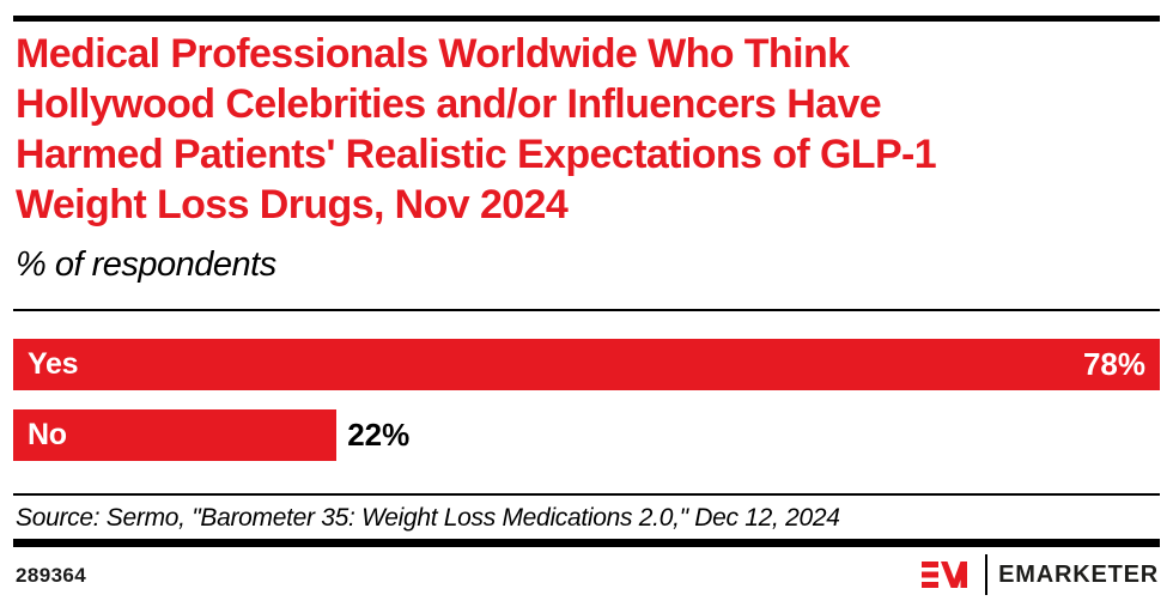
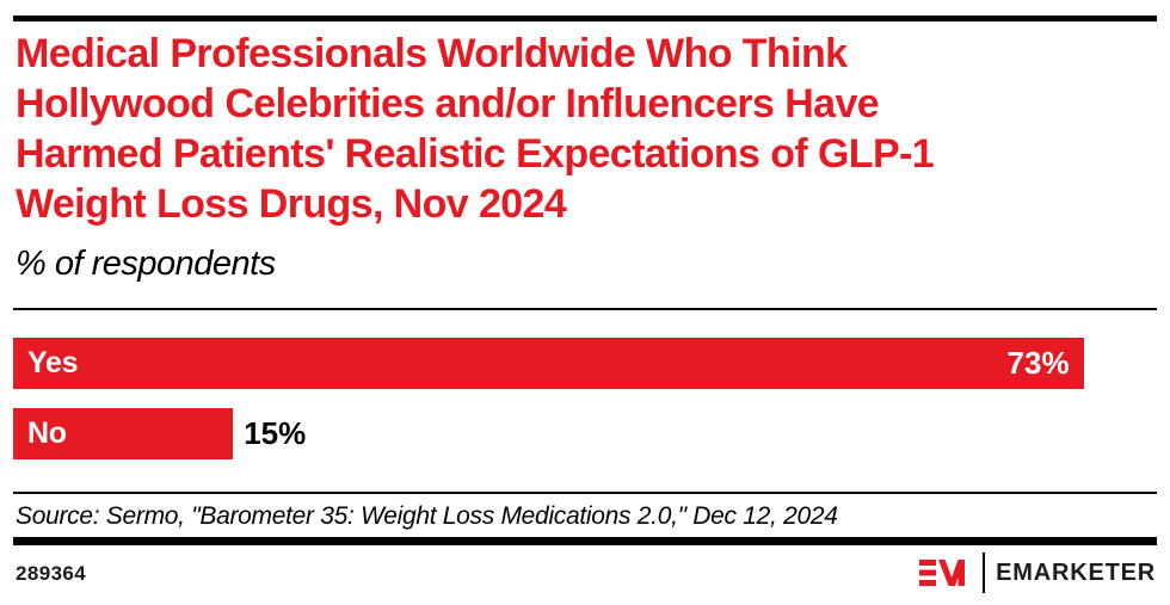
Yes: 78% -> 73%
No: 22% -> 15%
